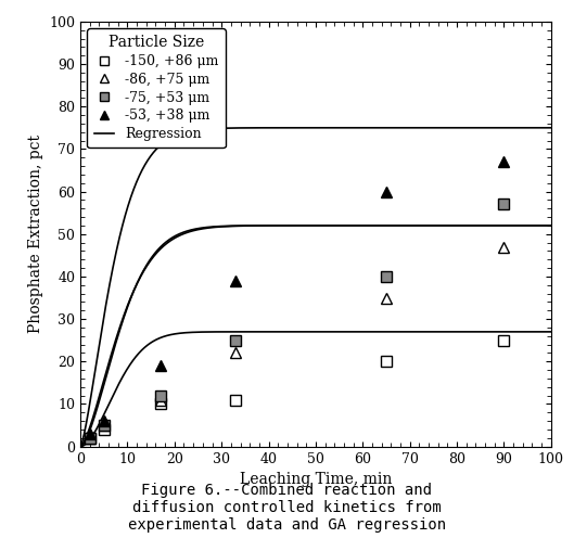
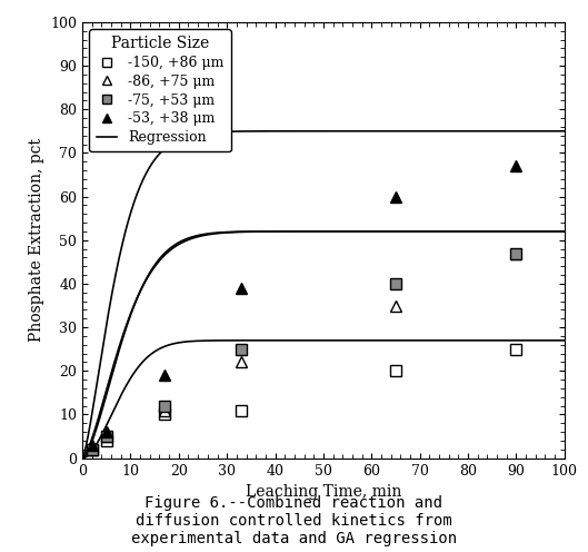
-75, +53 μm/90: 57 -> 47
